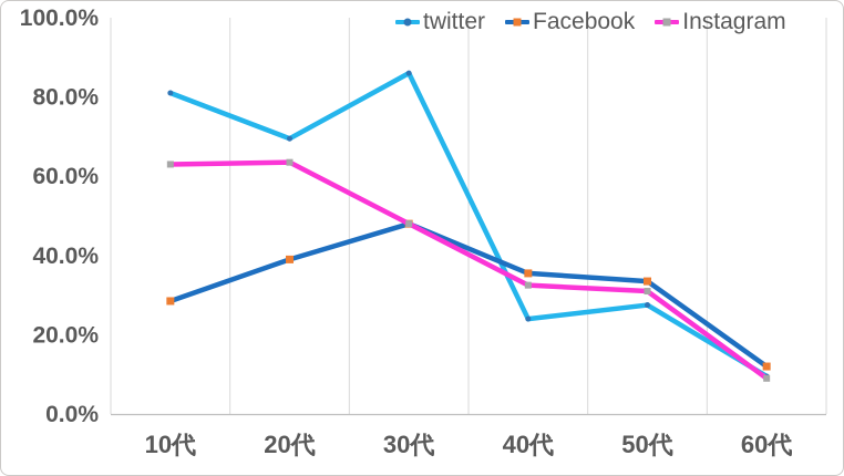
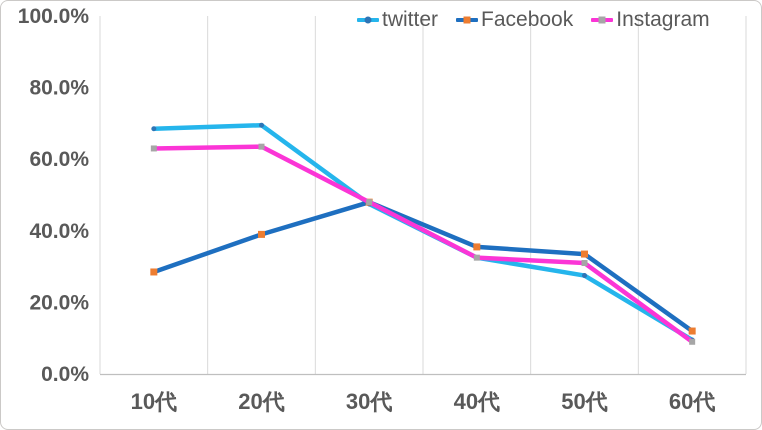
twitter/10代: 81% -> 68%
twitter/30代: 86% -> 48%
twitter/40代: 24% -> 32%
